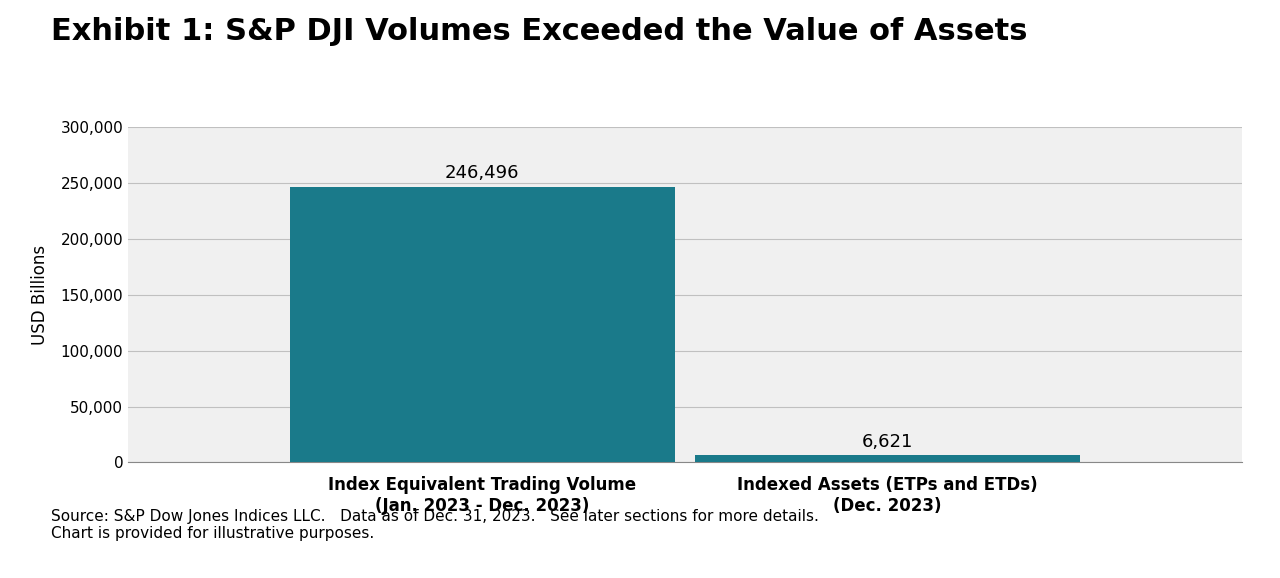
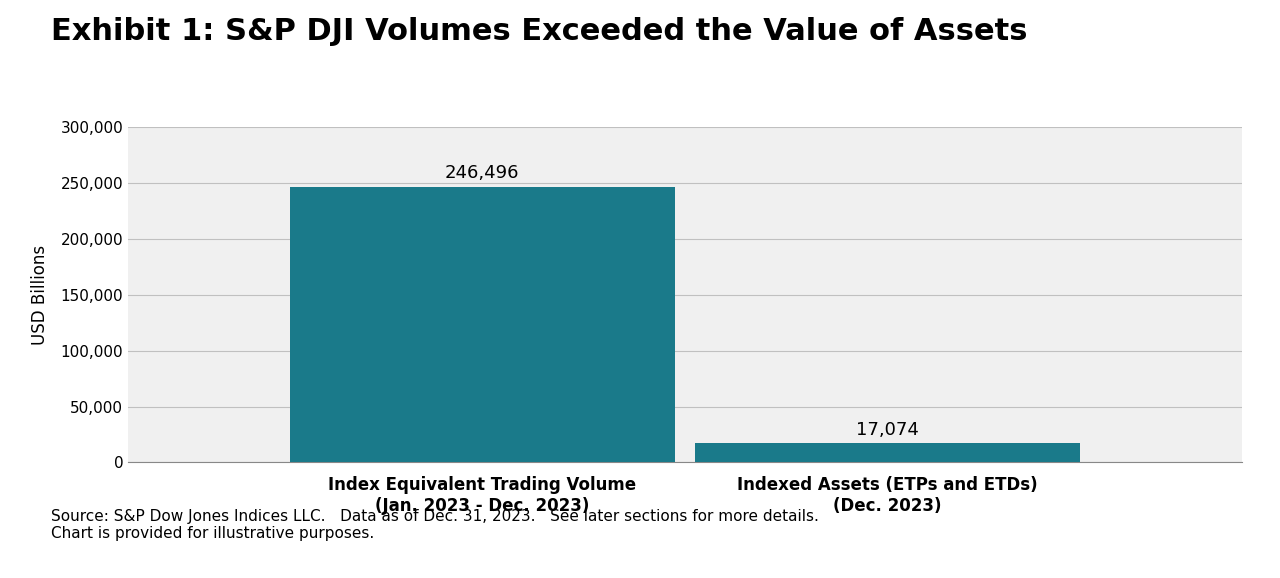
Indexed Assets (ETPs and ETDs) (Dec. 2023): 6,621 -> 17,074
